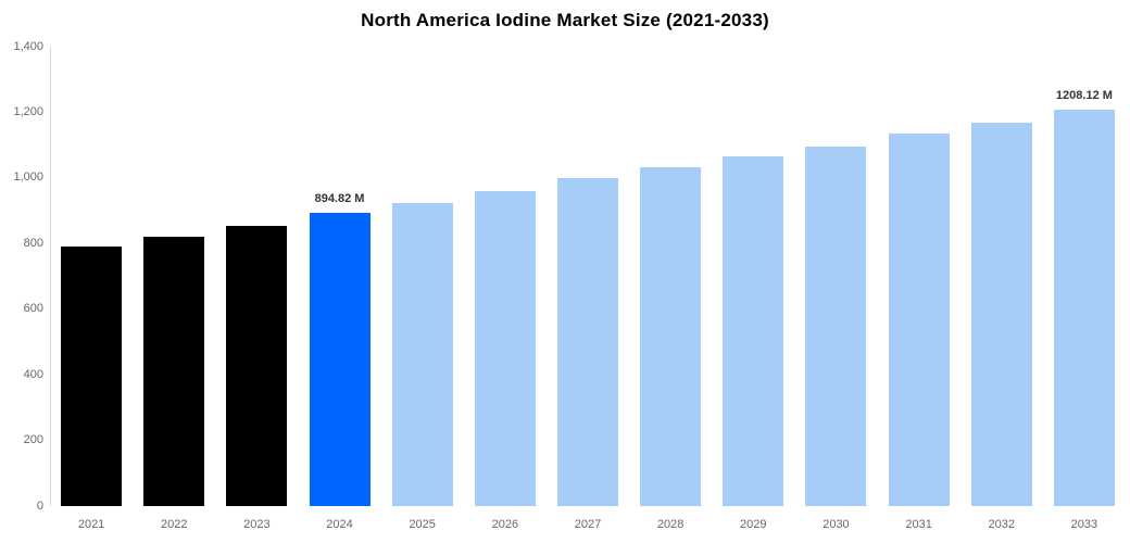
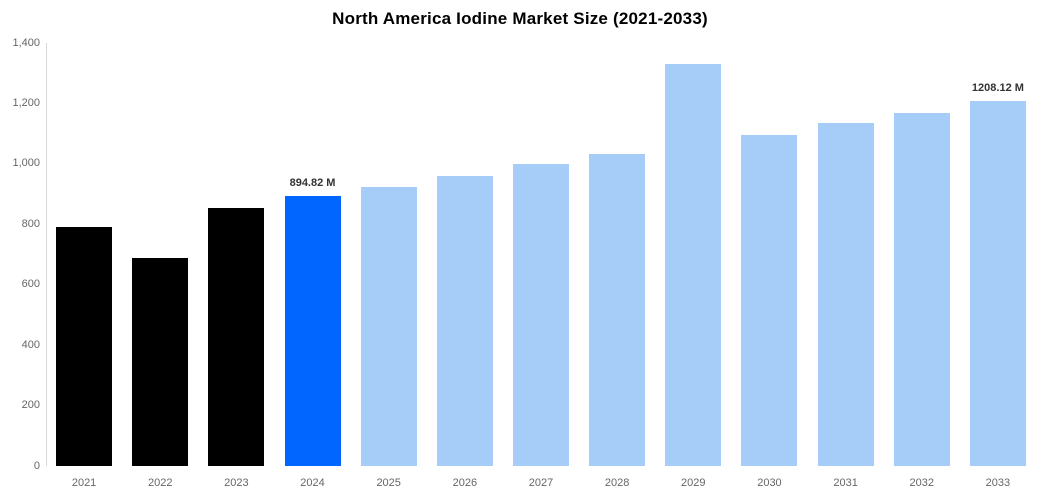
2022: 820 -> 690
2029: 1070 -> 1330
